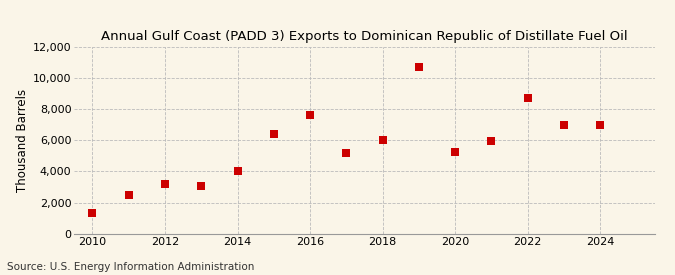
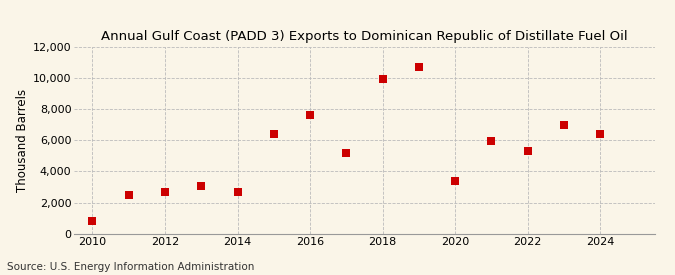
2010: 1,300 -> 800
2012: 3,200 -> 2,700
2014: 4,000 -> 2,700
2018: 6,000 -> 9,900
2020: 5,200 -> 3,400
2022: 8,700 -> 5,300
2024: 7,000 -> 6,400
